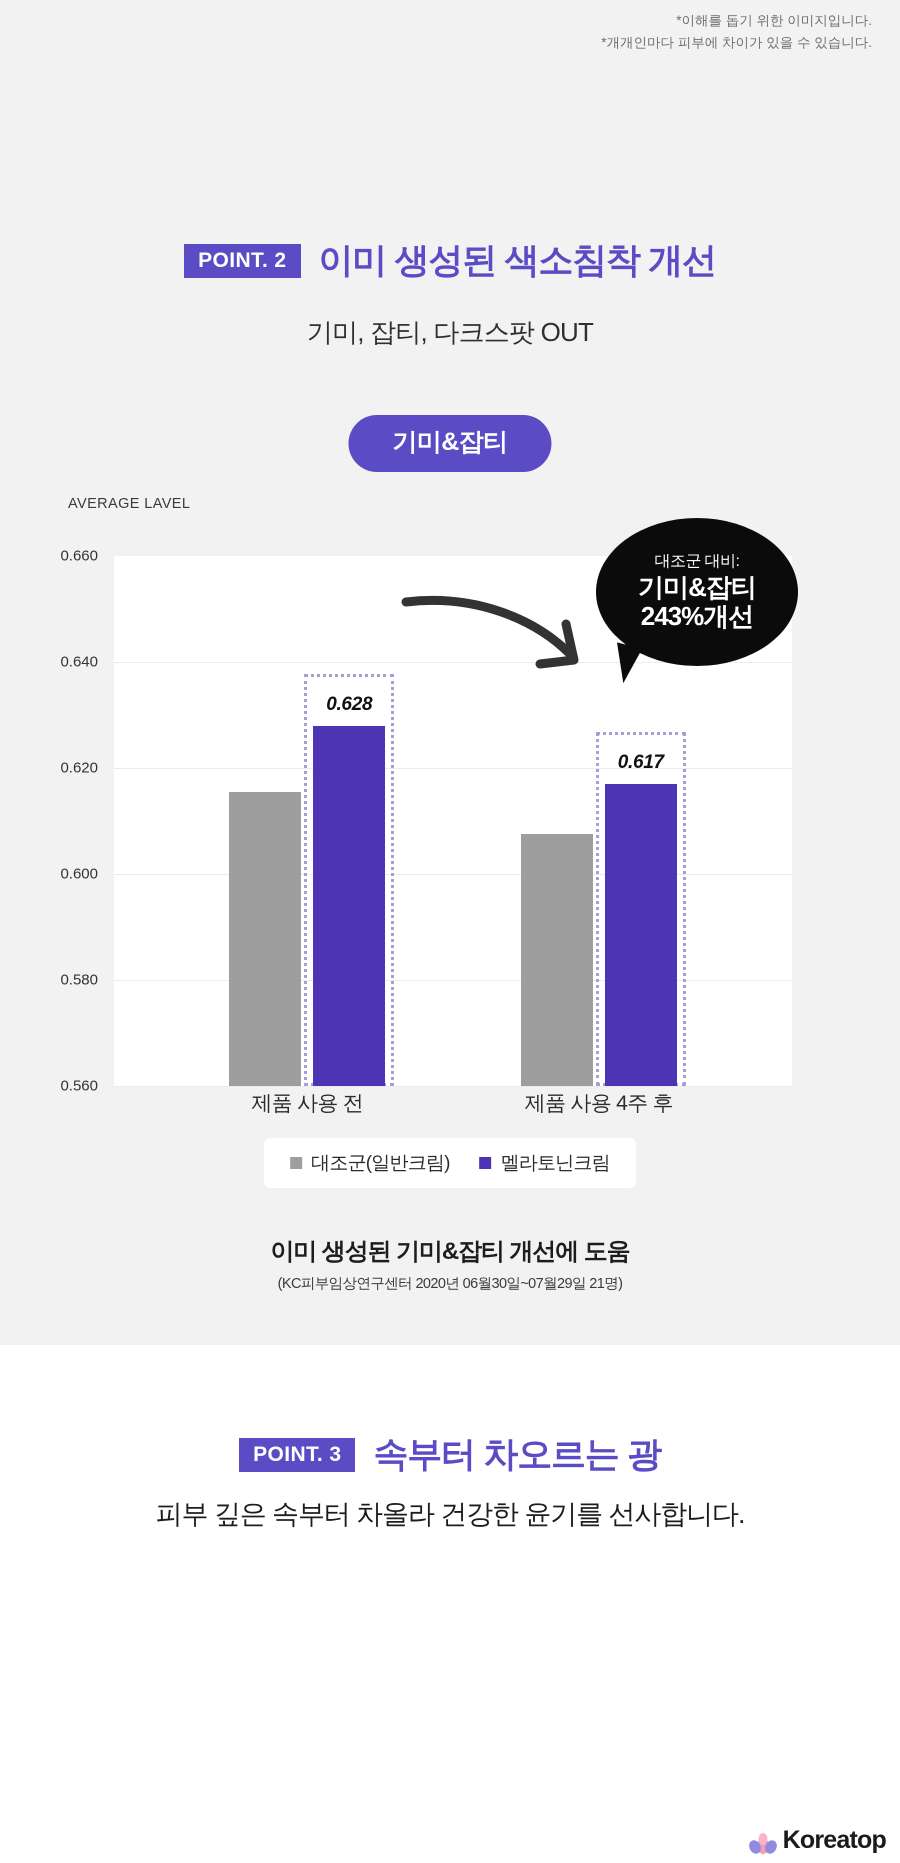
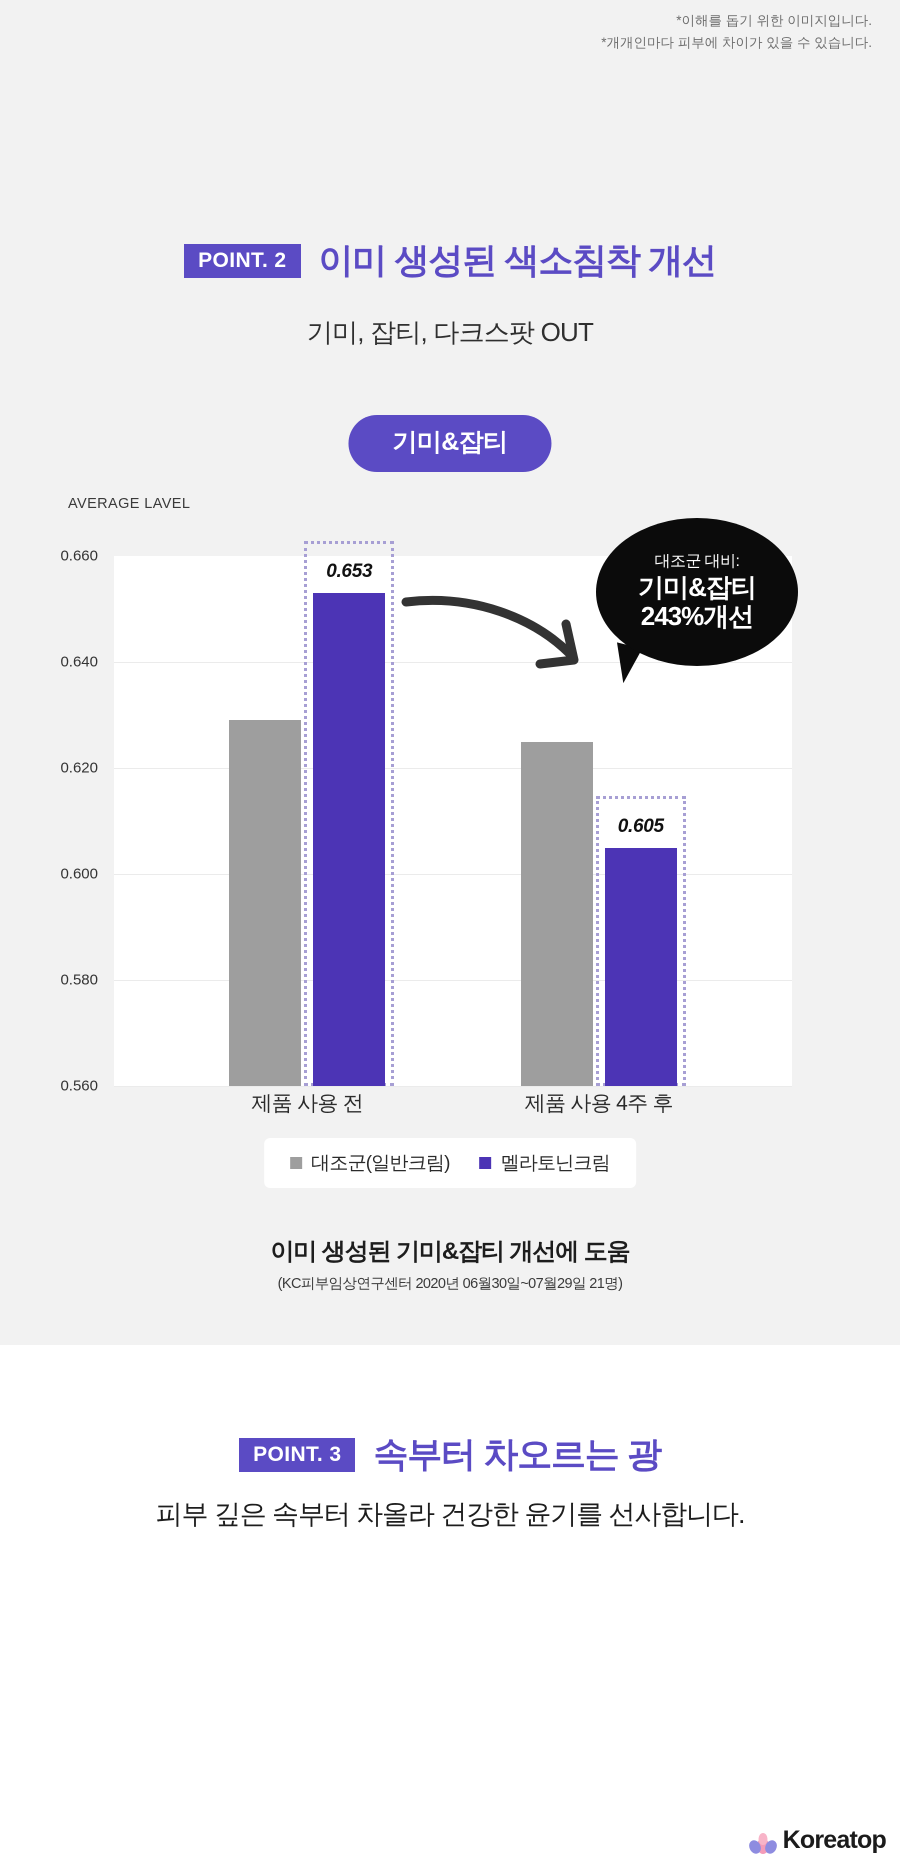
대조군(일반크림)/제품 사용 전: 0.616 -> 0.629
멜라토닌크림/제품 사용 전: 0.628 -> 0.653
대조군(일반크림)/제품 사용 4주 후: 0.608 -> 0.625
멜라토닌크림/제품 사용 4주 후: 0.617 -> 0.605
